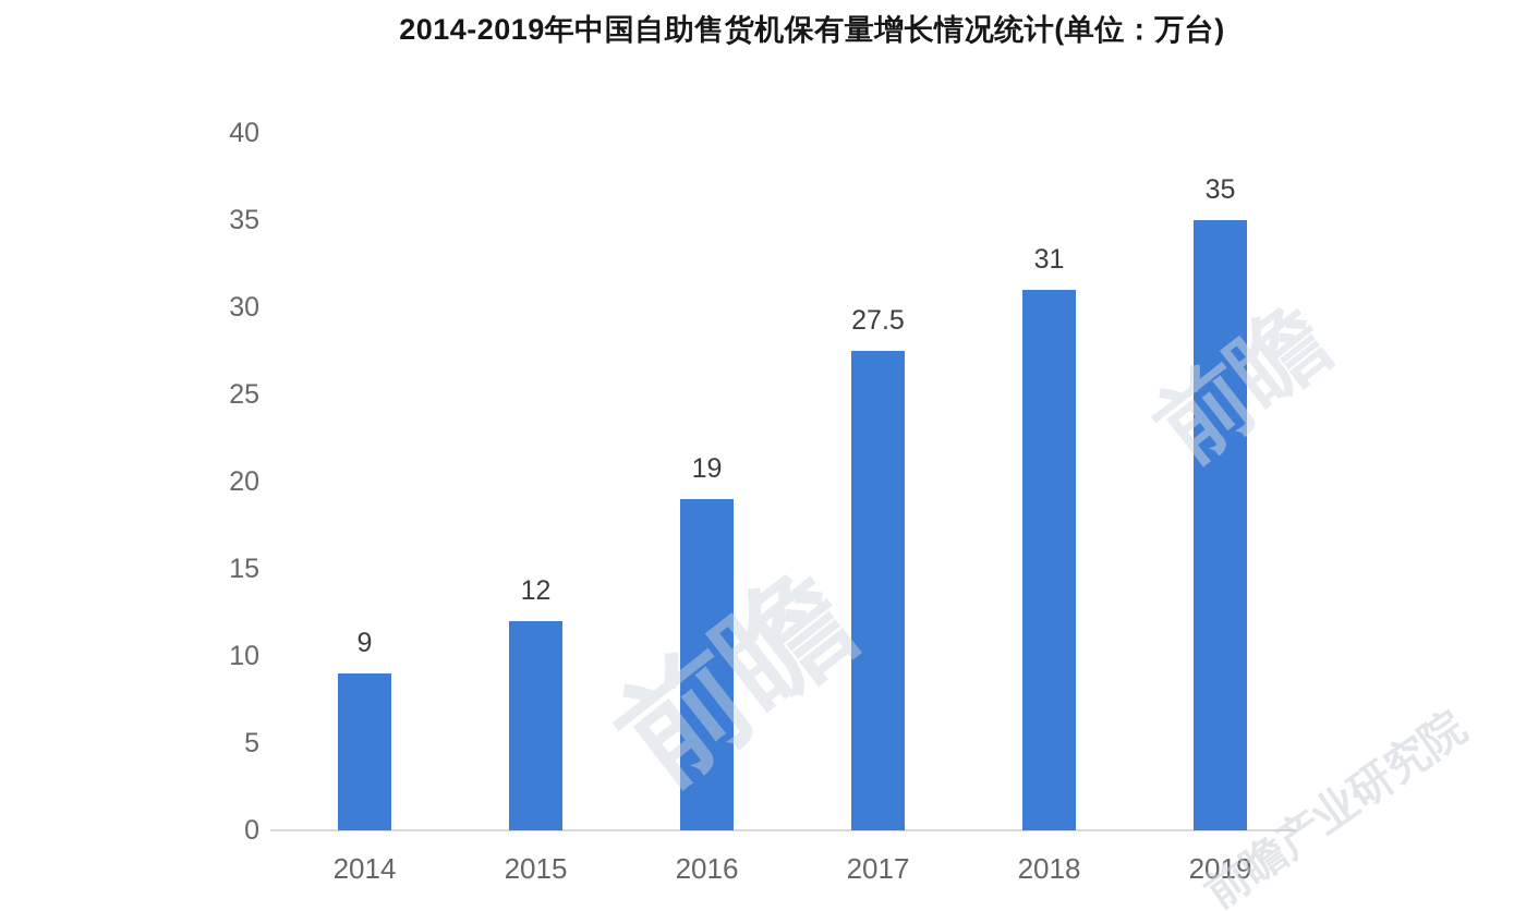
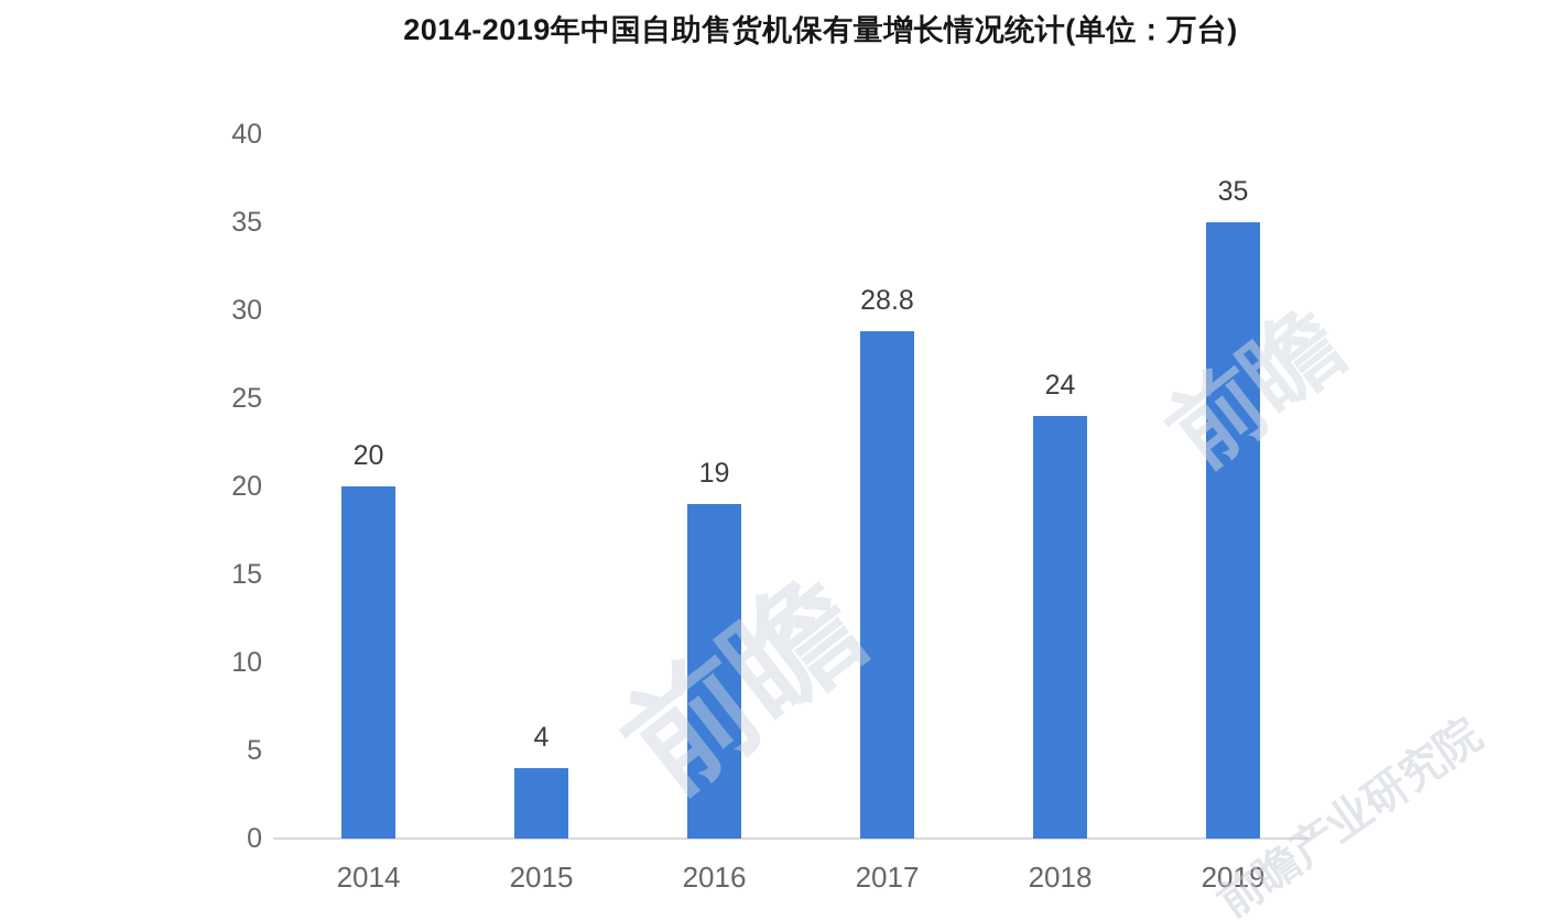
2014: 9 -> 20
2015: 12 -> 4
2017: 27.5 -> 28.8
2018: 31 -> 24
